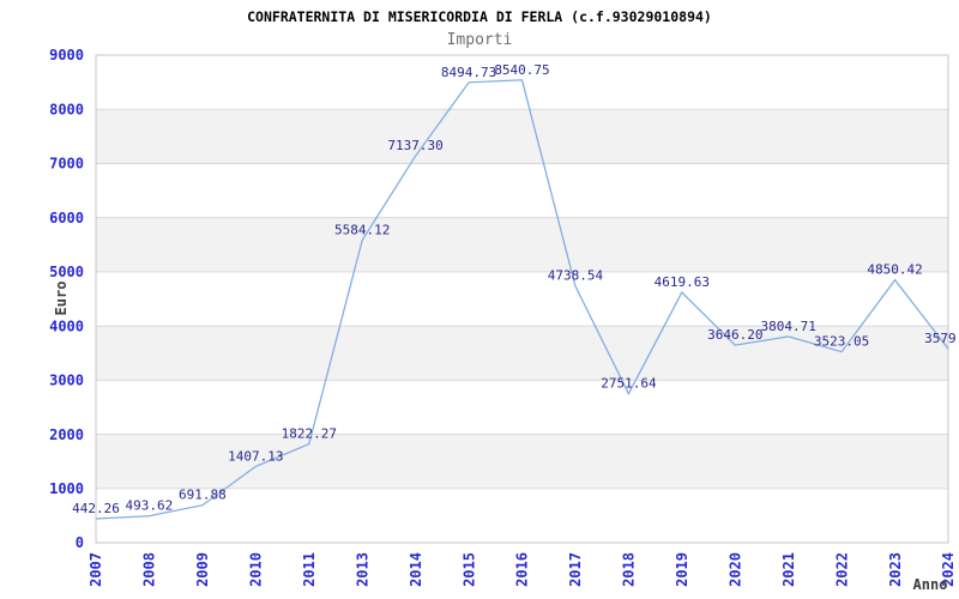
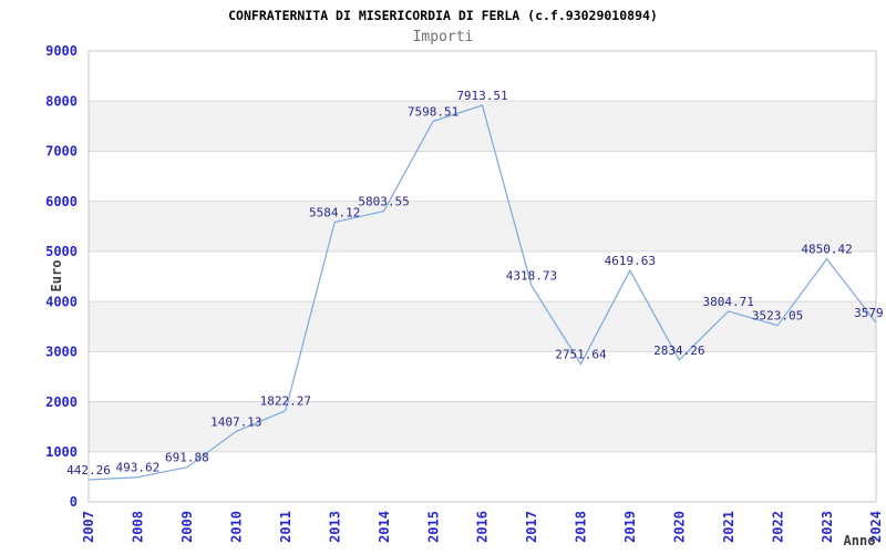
2014: 7137.30 -> 5803.55
2015: 8494.73 -> 7598.51
2016: 8540.75 -> 7913.51
2017: 4738.54 -> 4318.73
2020: 3646.20 -> 2834.26
